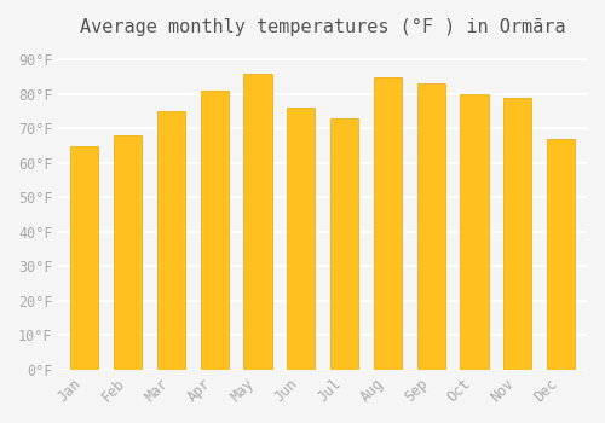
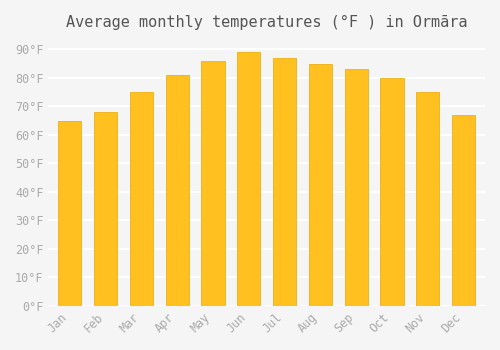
Jun: 76°F -> 89°F
Jul: 73°F -> 87°F
Nov: 79°F -> 75°F
